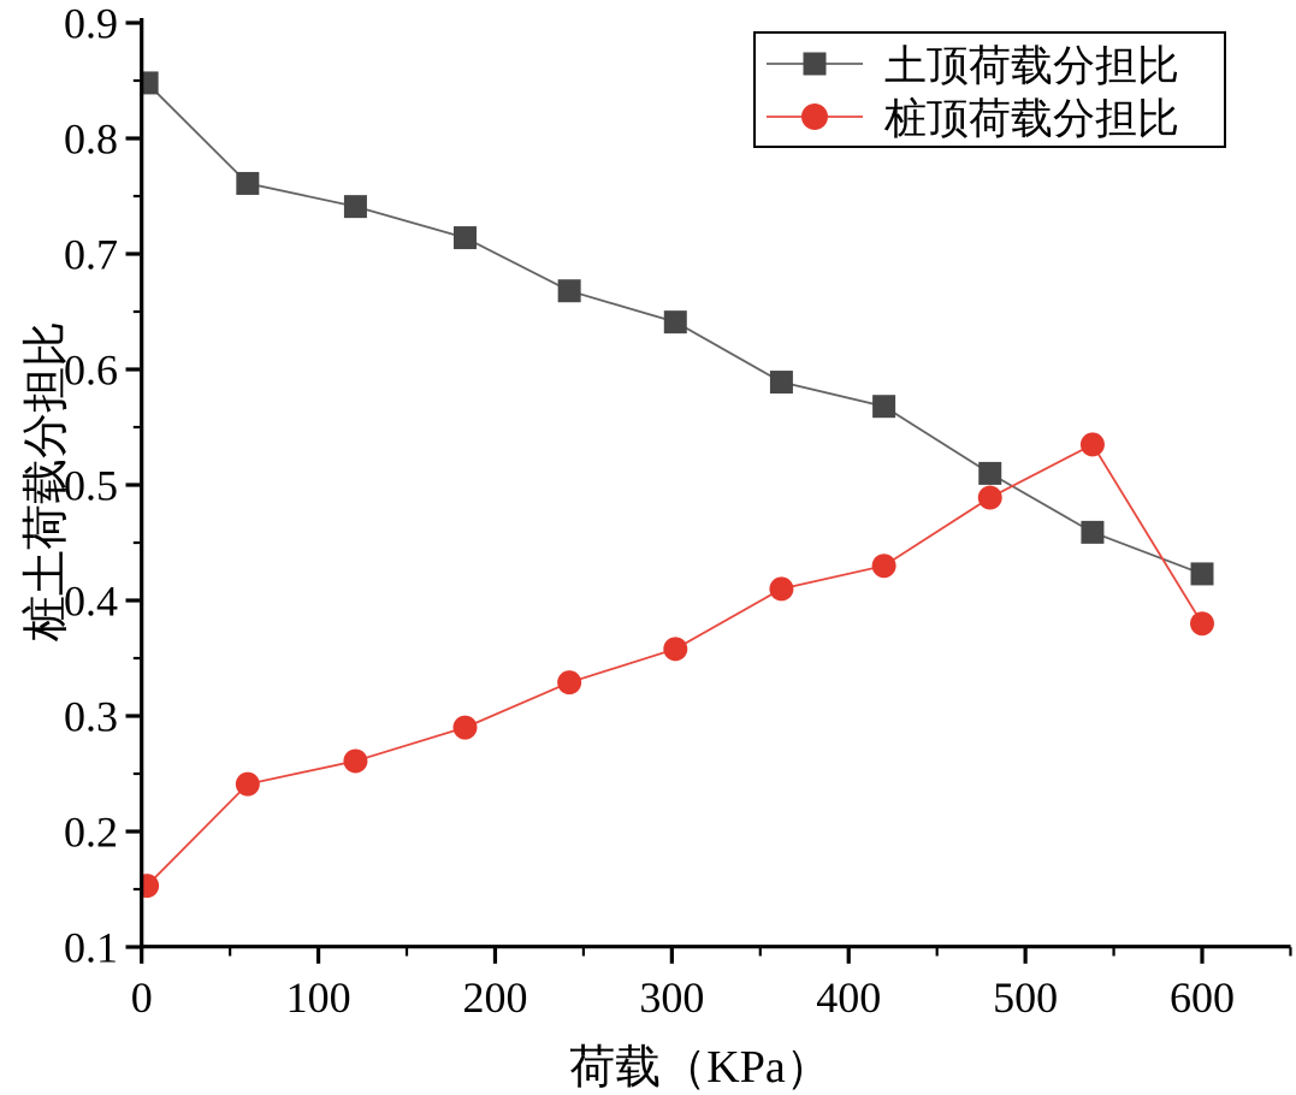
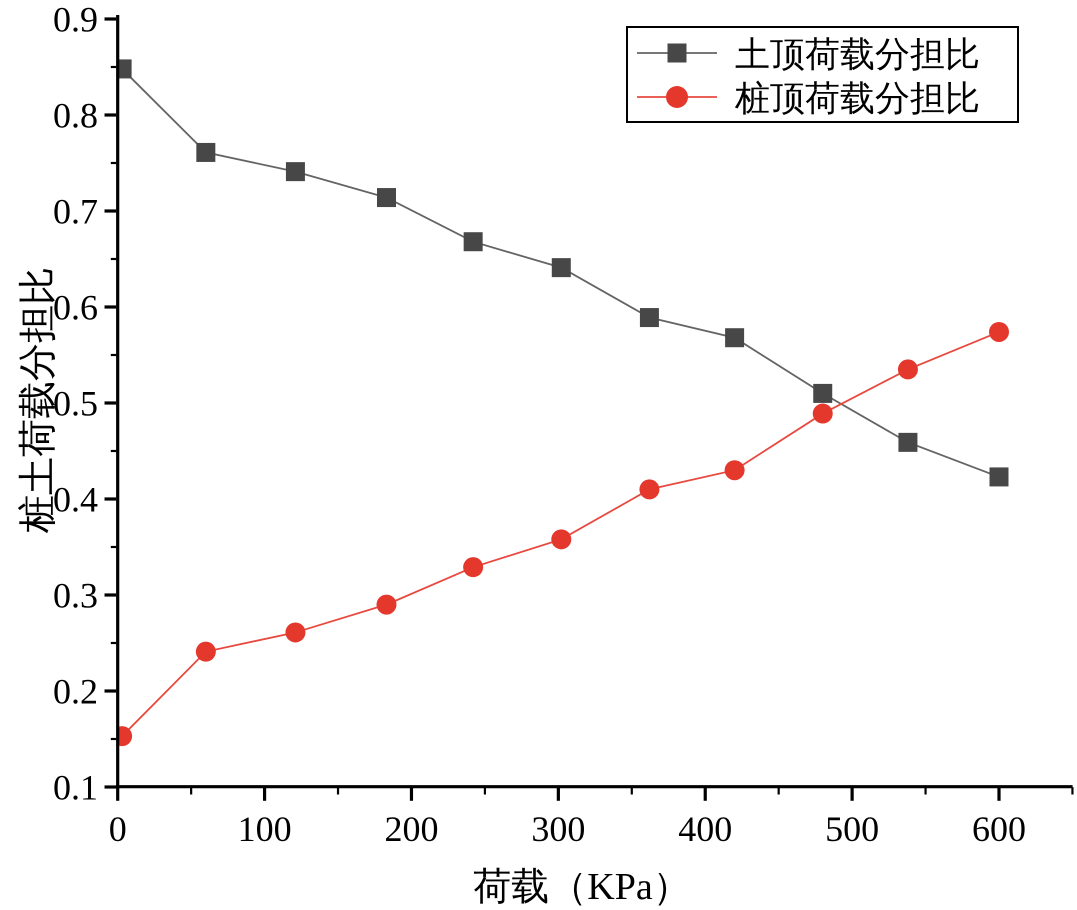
桩顶荷载分担比/600: 0.38 -> 0.57
